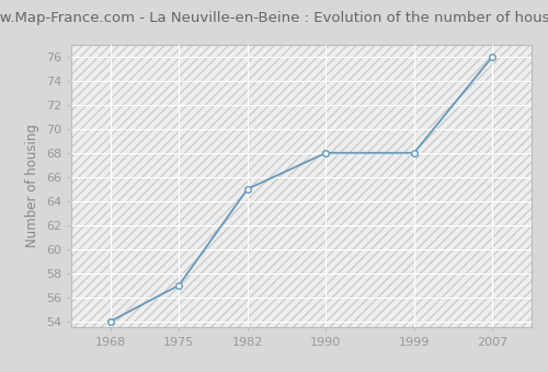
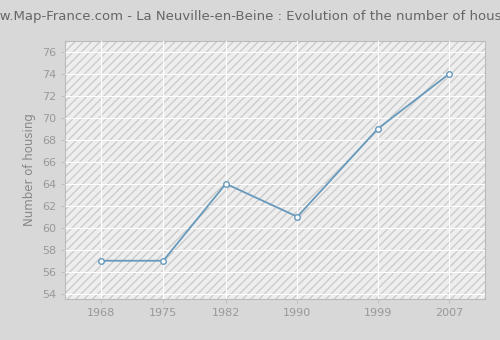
1968: 54 -> 57
1982: 65 -> 64
1990: 68 -> 61
1999: 68 -> 69
2007: 76 -> 74
